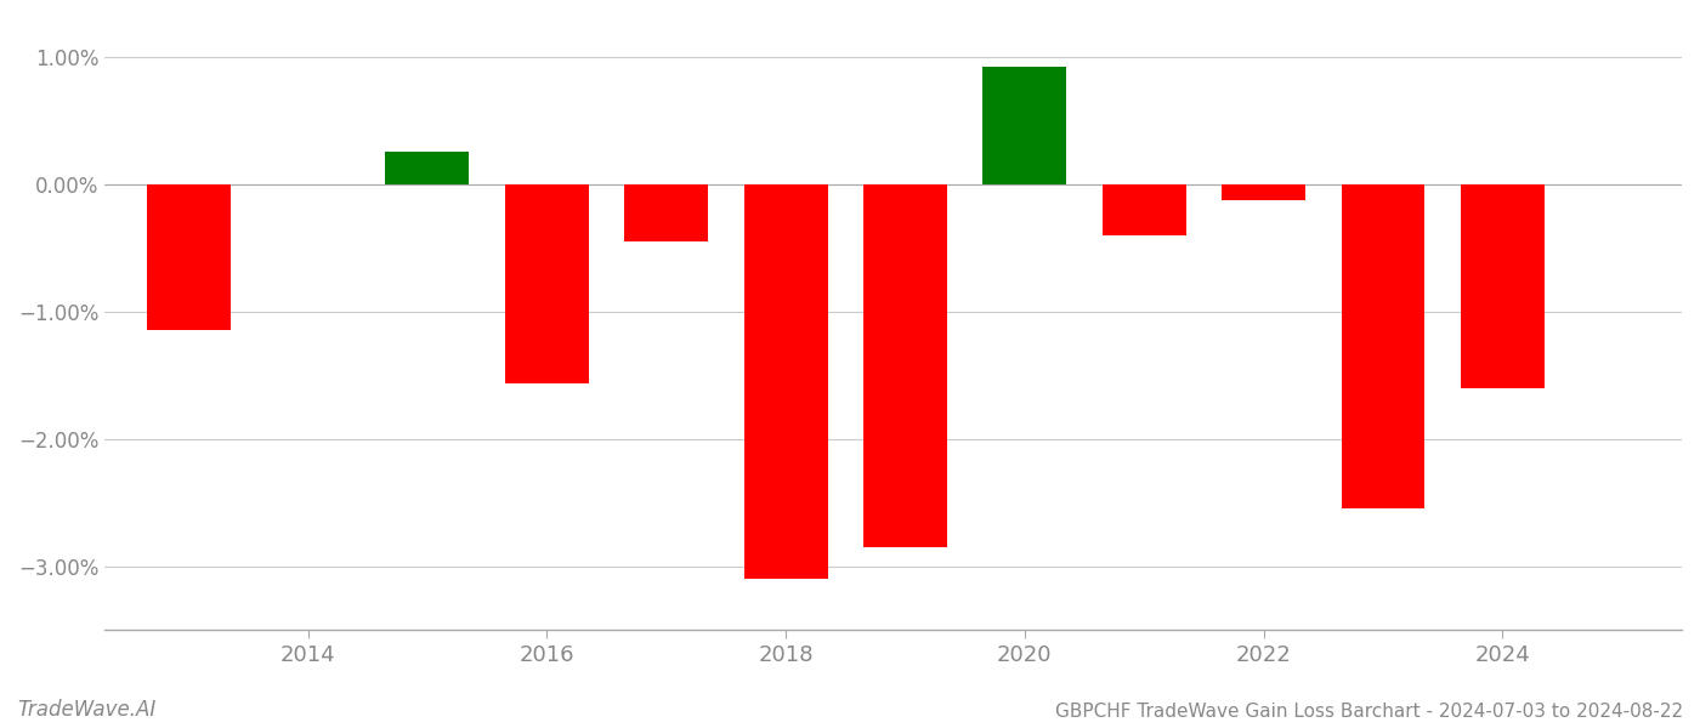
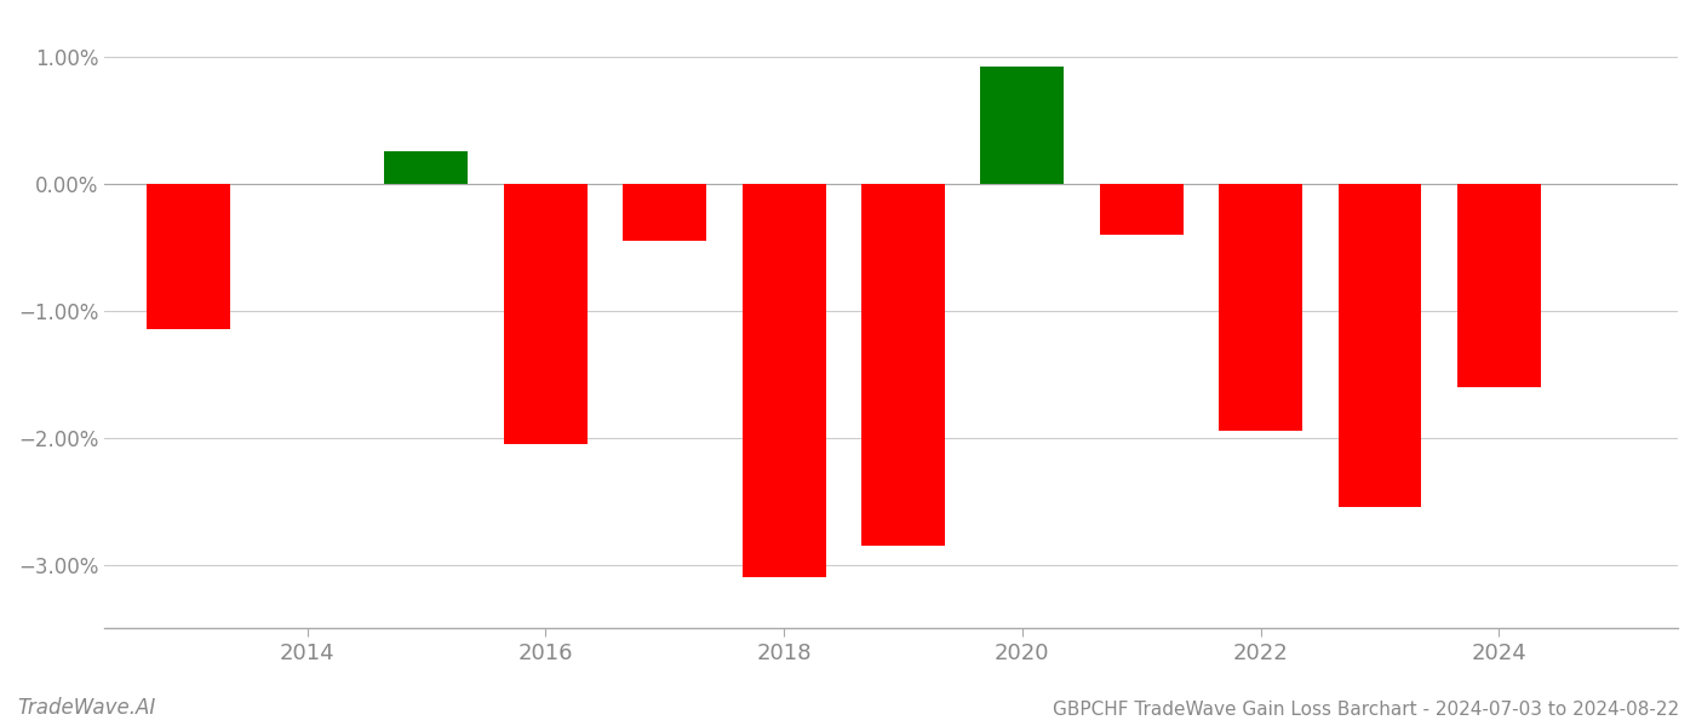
2016: -1.57% -> -2.05%
2022: -0.13% -> -1.95%
